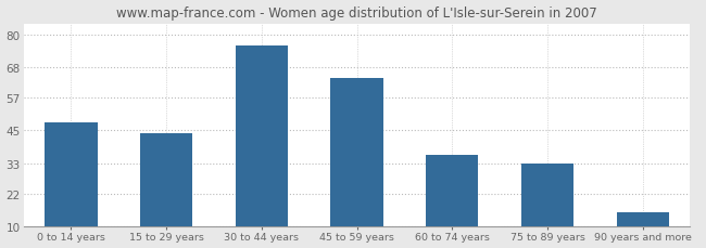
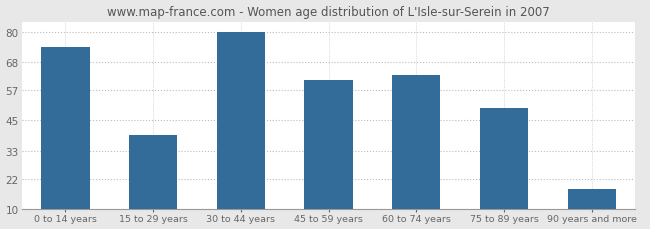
0 to 14 years: 48 -> 74
15 to 29 years: 44 -> 39
30 to 44 years: 76 -> 80
45 to 59 years: 64 -> 61
60 to 74 years: 36 -> 63
75 to 89 years: 33 -> 50
90 years and more: 15 -> 18
